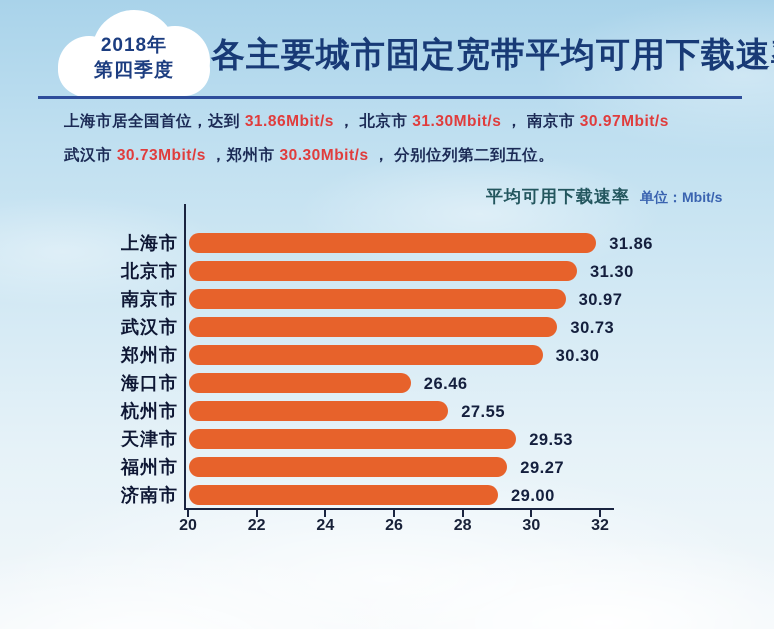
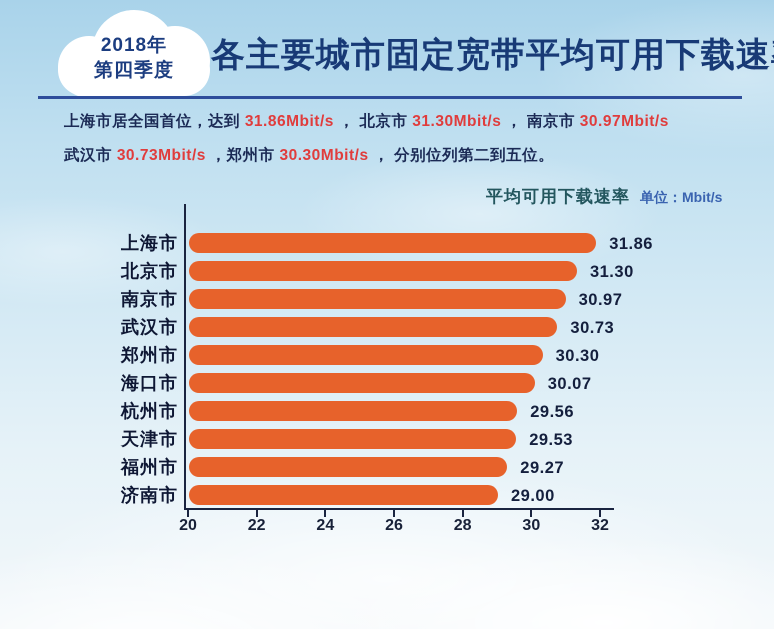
海口市: 26.46 -> 30.07
杭州市: 27.55 -> 29.56
